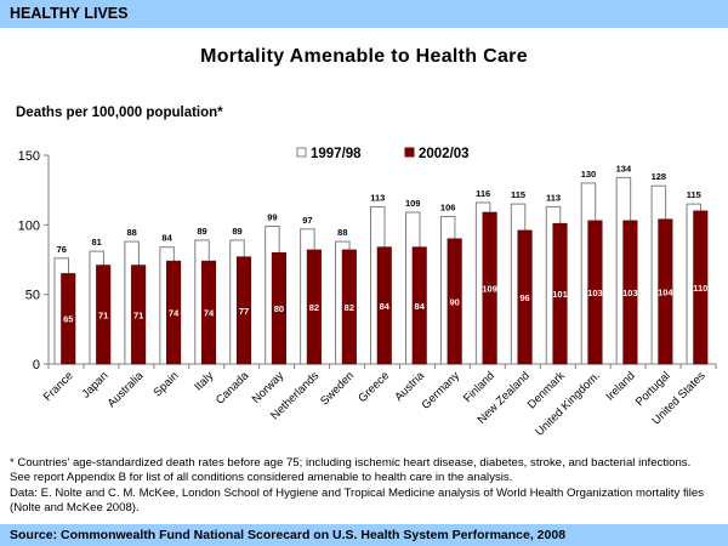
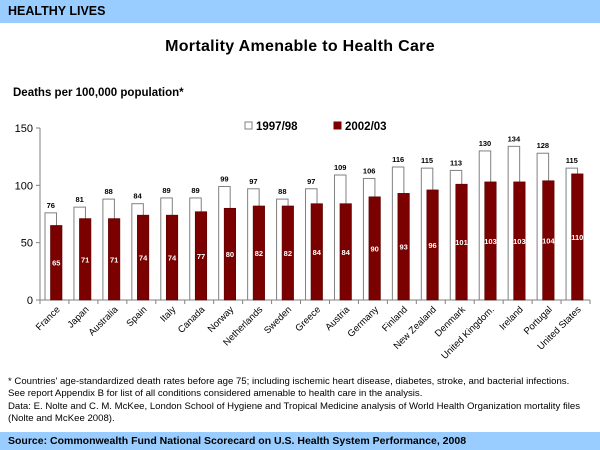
1997/98/Greece: 113 -> 97
2002/03/Finland: 109 -> 93
